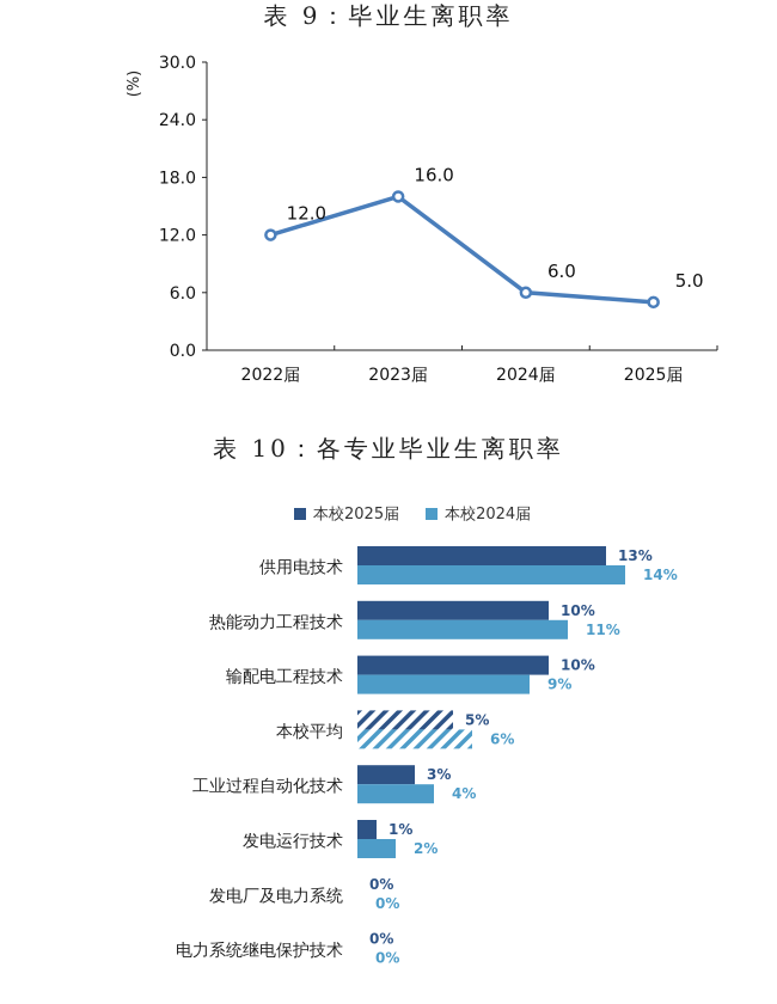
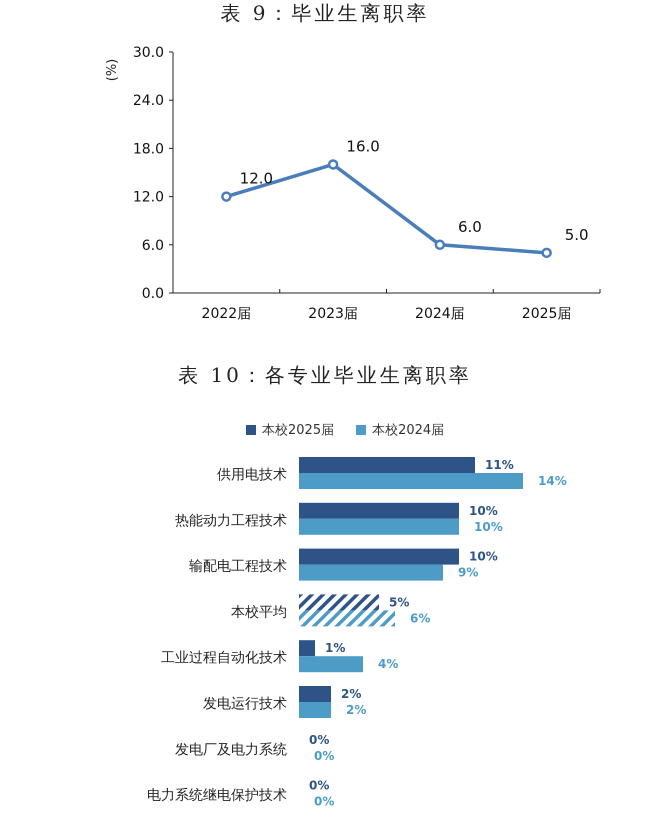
表 10：各专业毕业生离职率/本校2025届/供用电技术: 13% -> 11%
表 10：各专业毕业生离职率/本校2024届/热能动力工程技术: 11% -> 10%
表 10：各专业毕业生离职率/本校2025届/工业过程自动化技术: 3% -> 1%
表 10：各专业毕业生离职率/本校2025届/发电运行技术: 1% -> 2%
